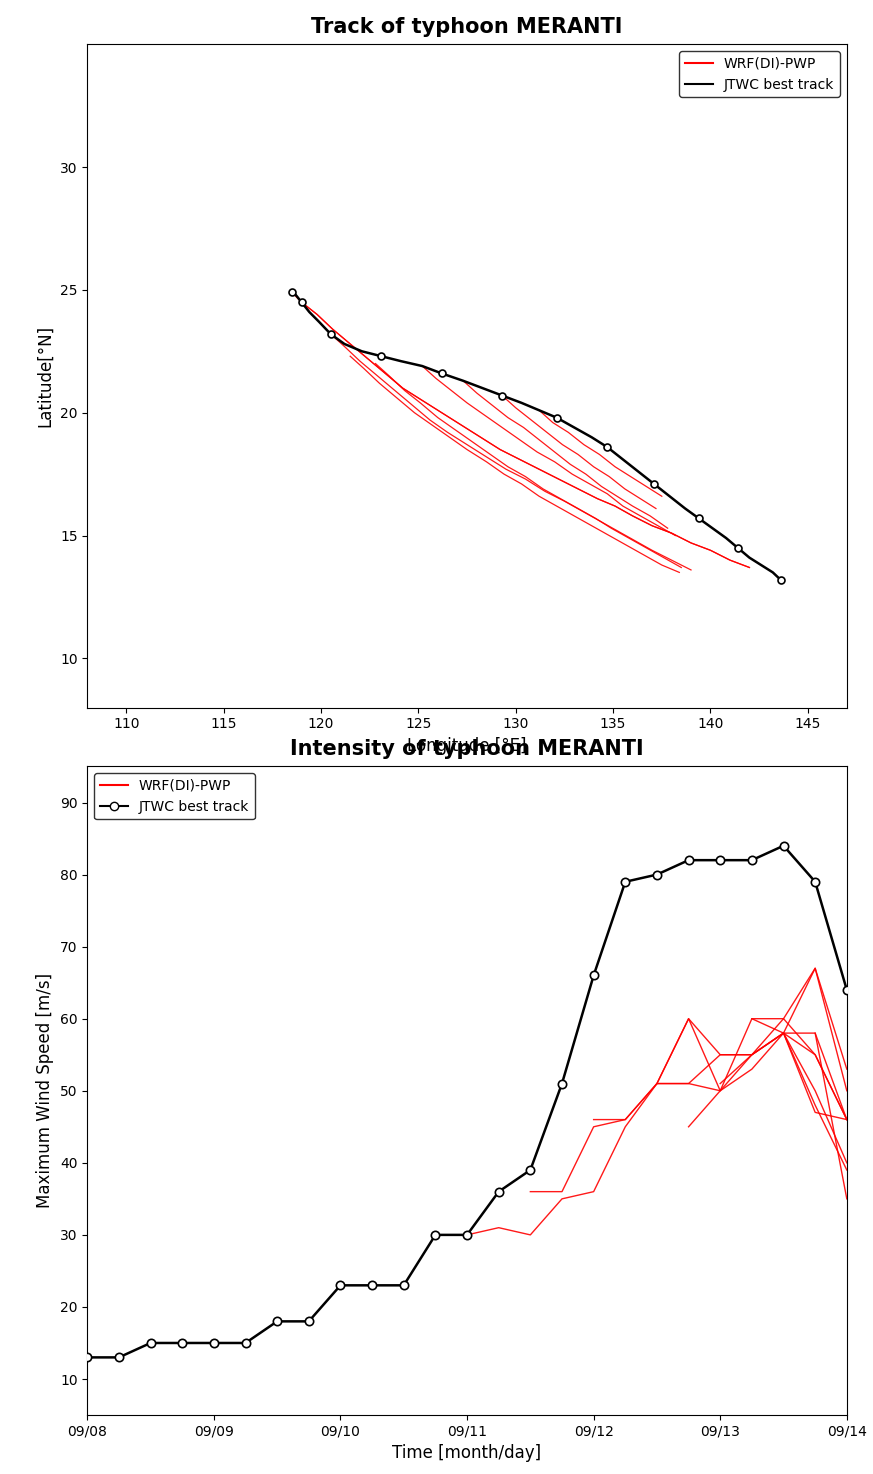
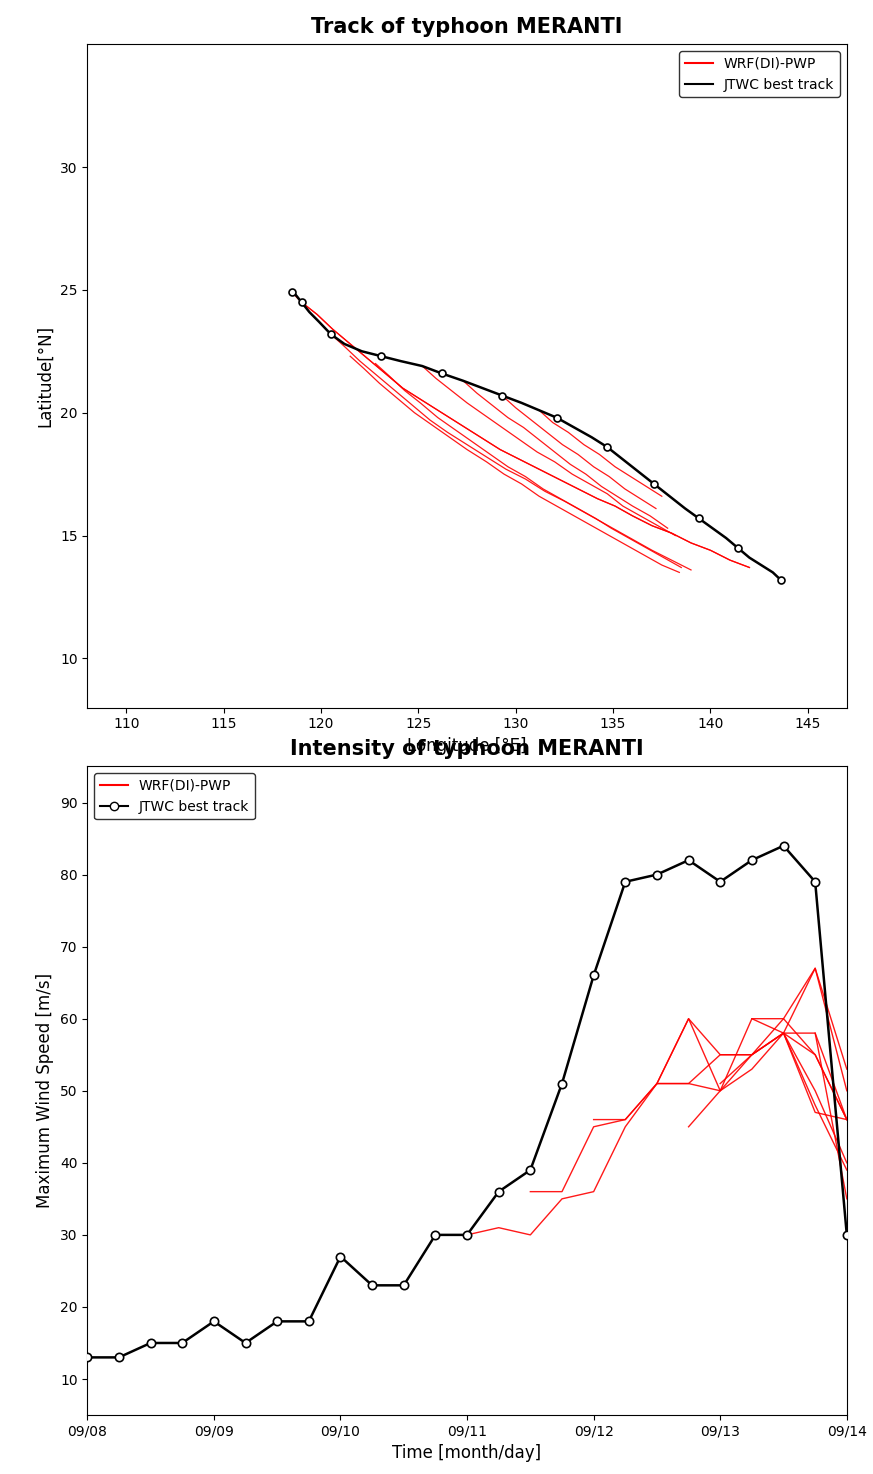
JTWC best track/09/09: 15 -> 18
JTWC best track/09/10: 23 -> 27
JTWC best track/09/13: 82 -> 79
JTWC best track/09/14: 64 -> 30
